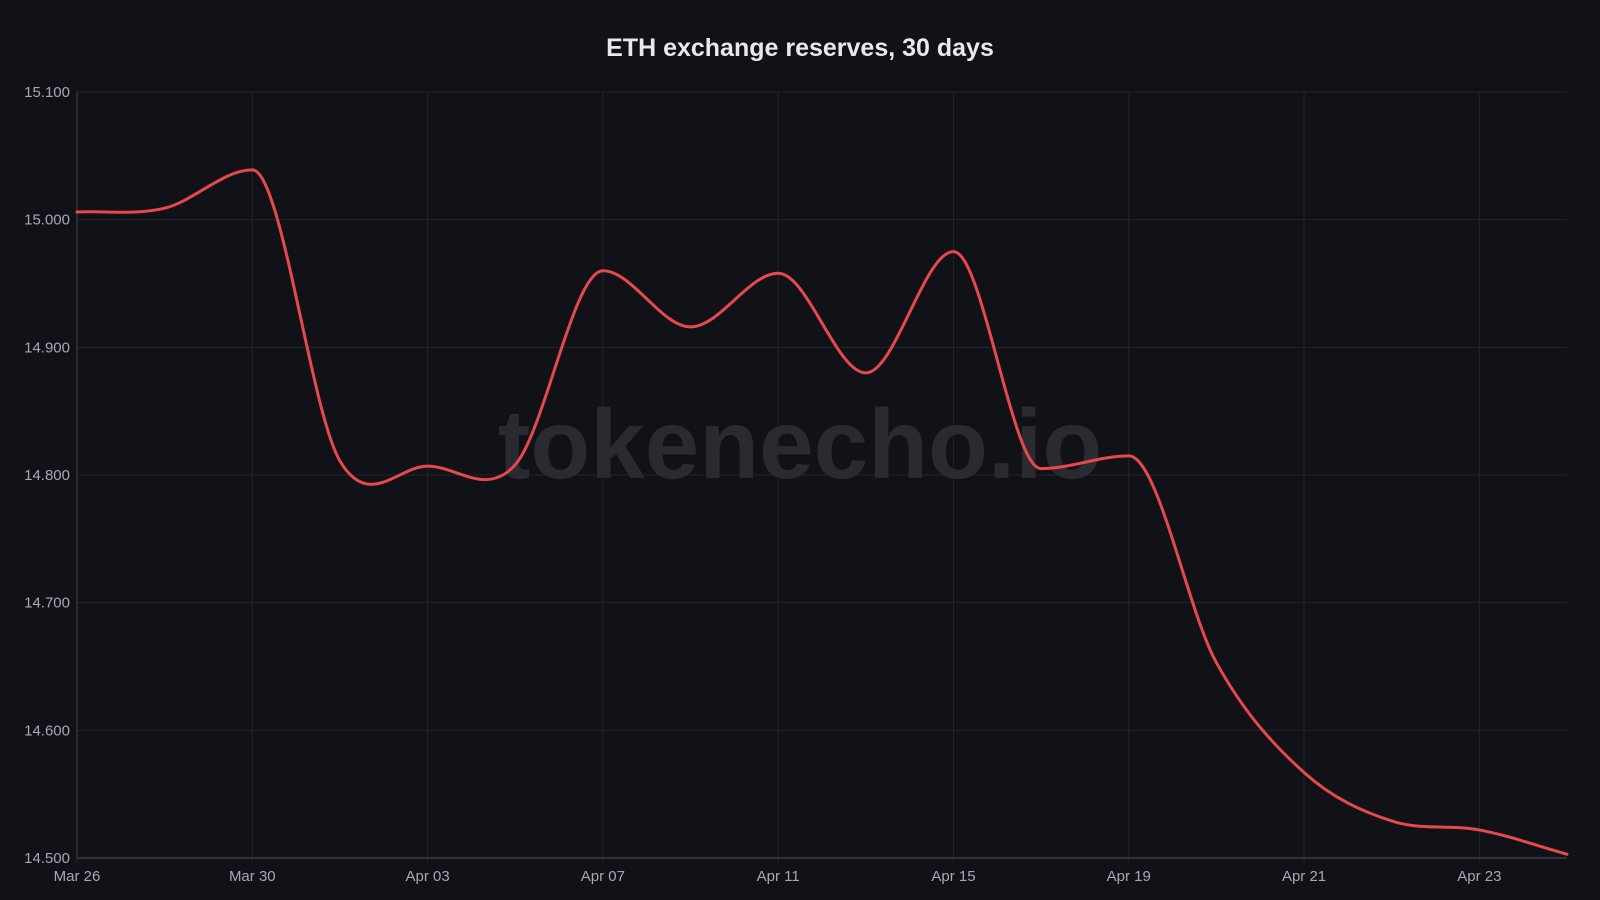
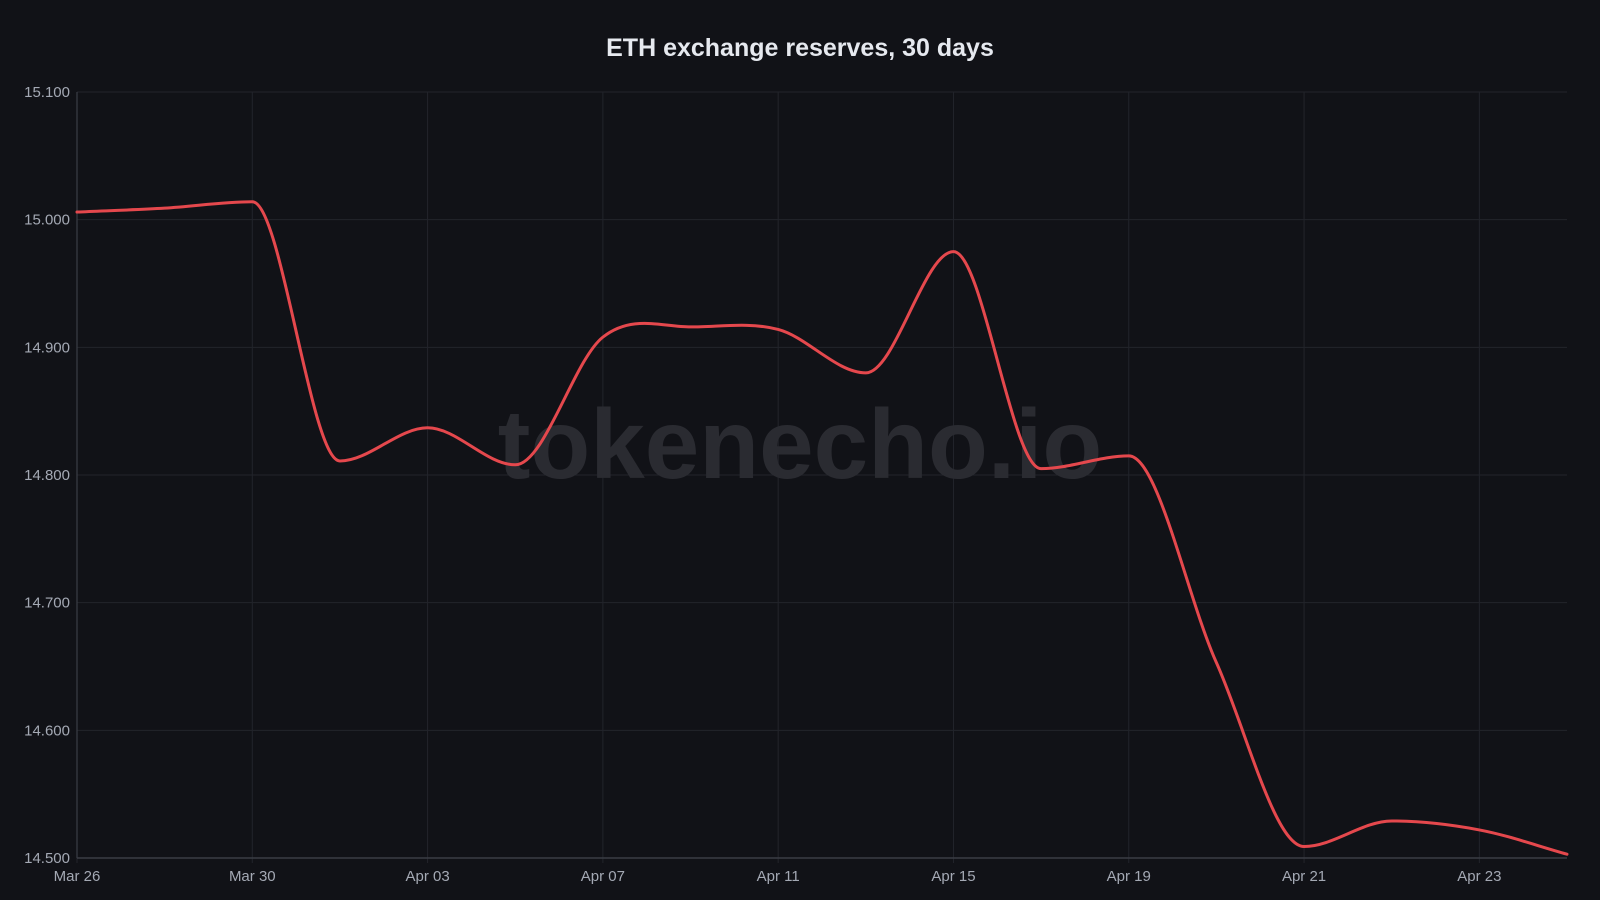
Mar 30: 15.039 -> 15.014
Apr 03: 14.807 -> 14.837
Apr 07: 14.960 -> 14.908
Apr 11: 14.958 -> 14.914
Apr 21: 14.567 -> 14.509
